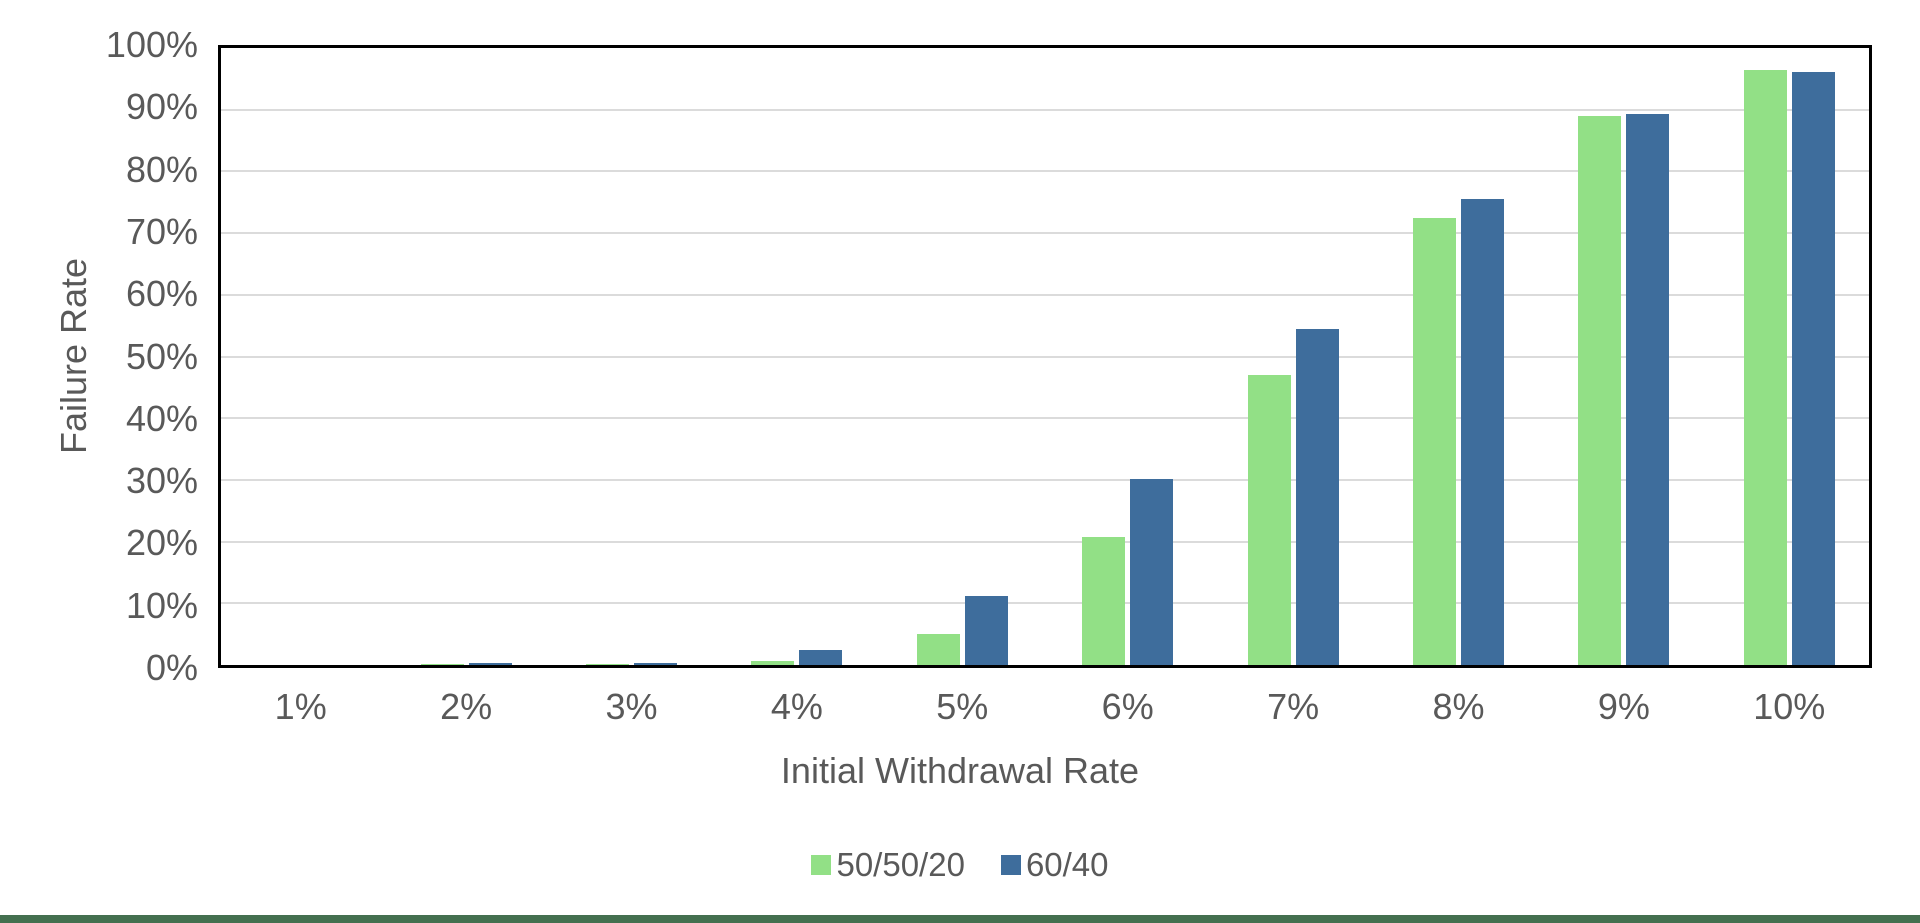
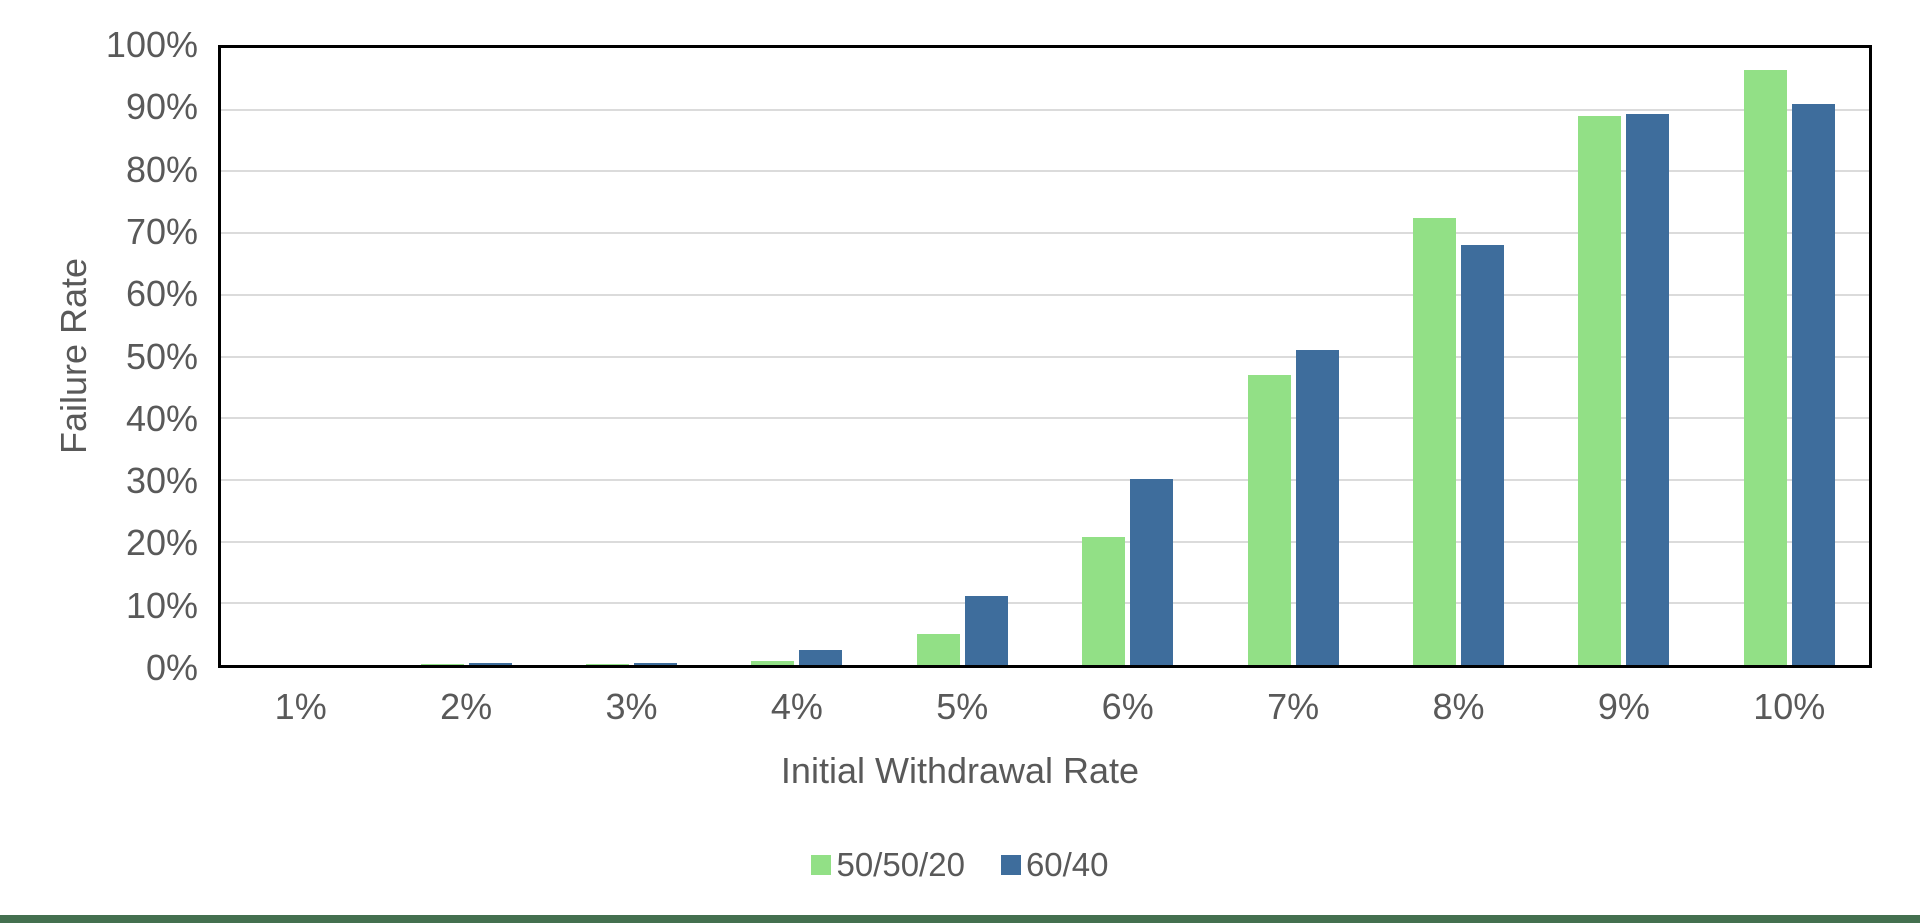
60/40/7%: 54% -> 51%
60/40/8%: 76% -> 68%
60/40/10%: 96% -> 91%
